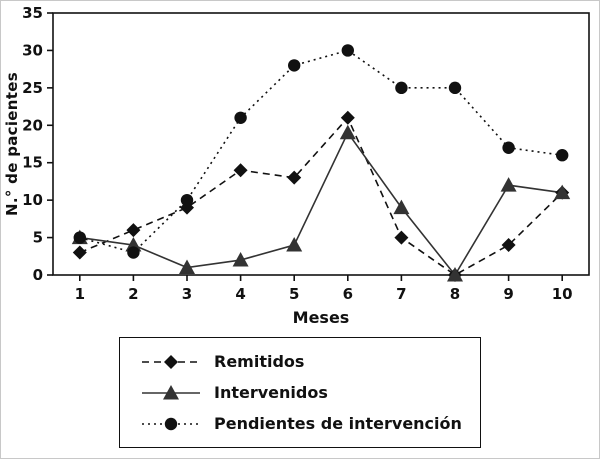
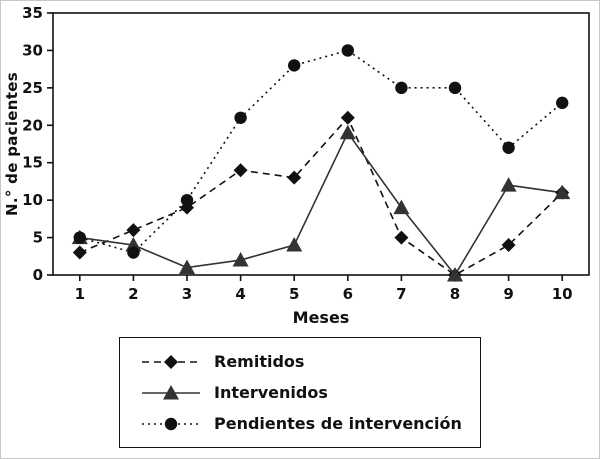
Pendientes de intervención/10: 16 -> 23
